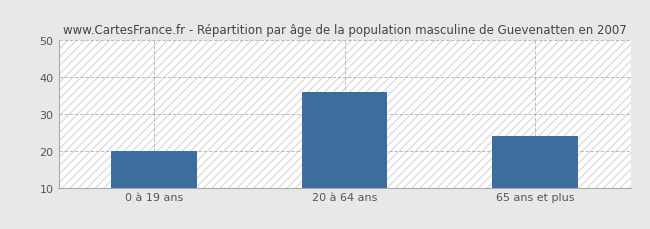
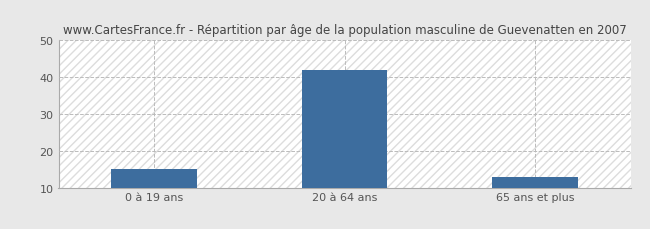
0 à 19 ans: 20 -> 15
20 à 64 ans: 36 -> 42
65 ans et plus: 24 -> 13
